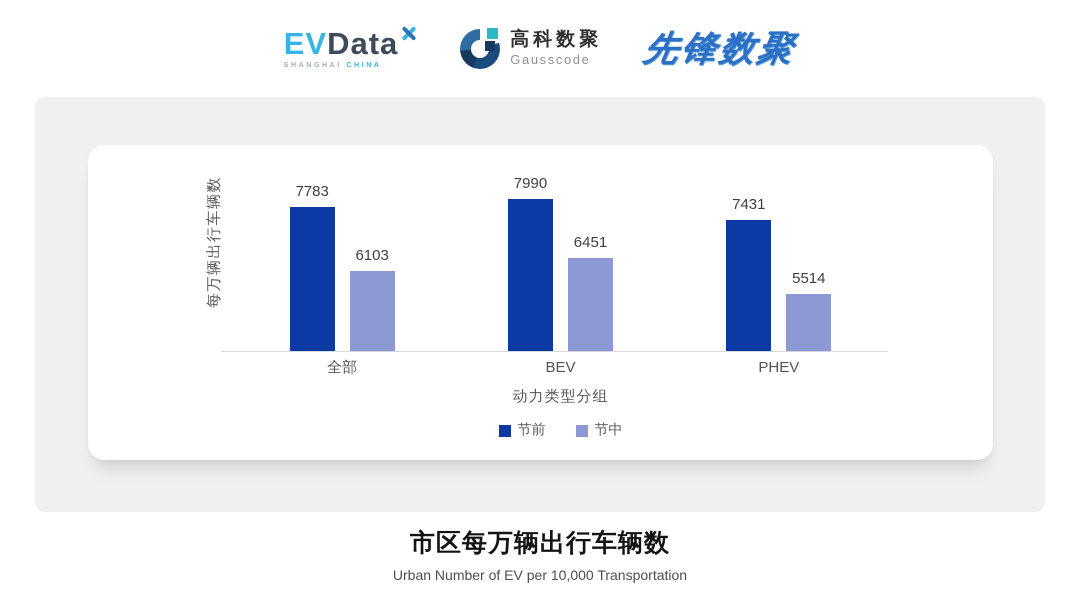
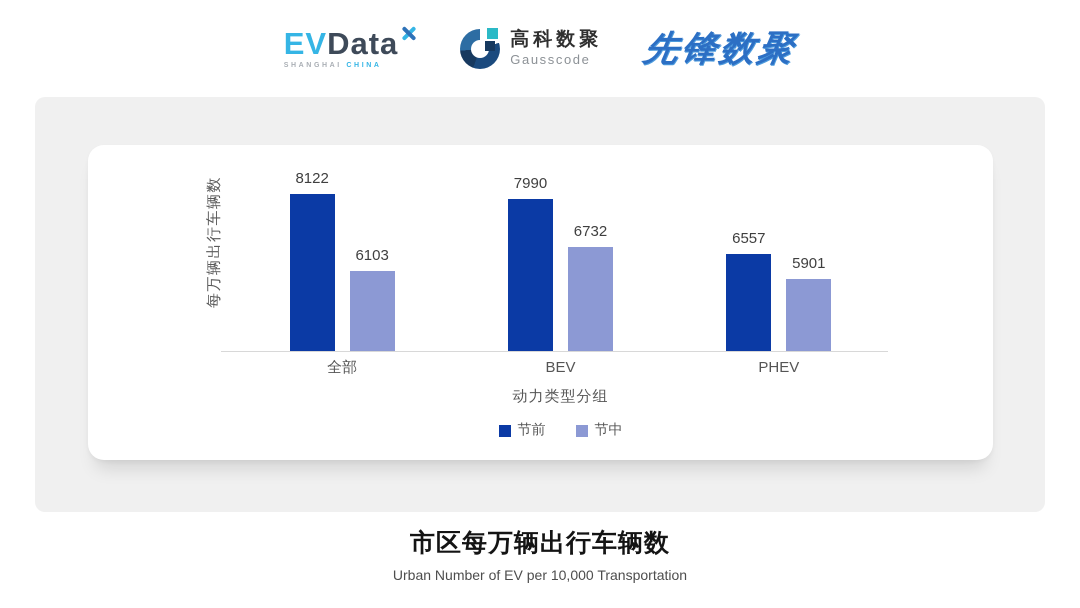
节前/全部: 7783 -> 8122
节中/BEV: 6451 -> 6732
节前/PHEV: 7431 -> 6557
节中/PHEV: 5514 -> 5901
